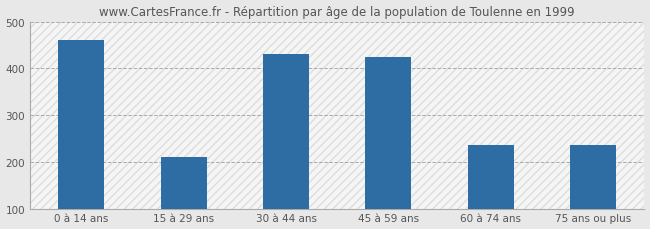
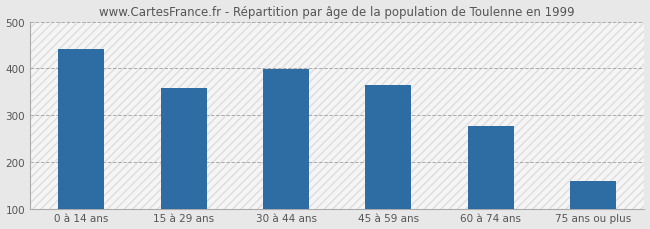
0 à 14 ans: 460 -> 441
15 à 29 ans: 210 -> 357
30 à 44 ans: 430 -> 398
45 à 59 ans: 425 -> 364
60 à 74 ans: 235 -> 277
75 ans ou plus: 235 -> 160
